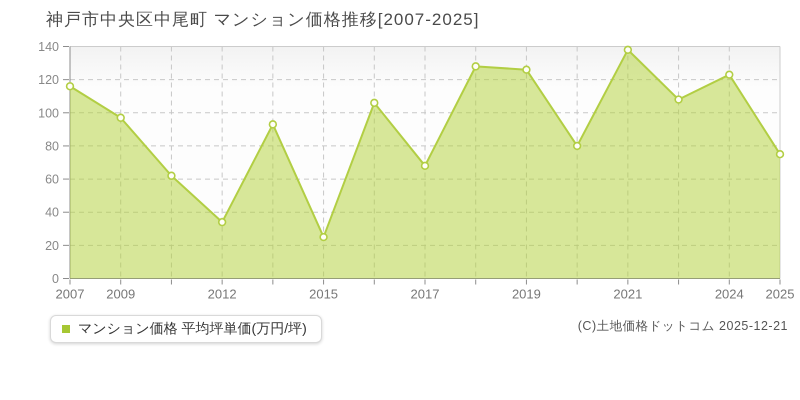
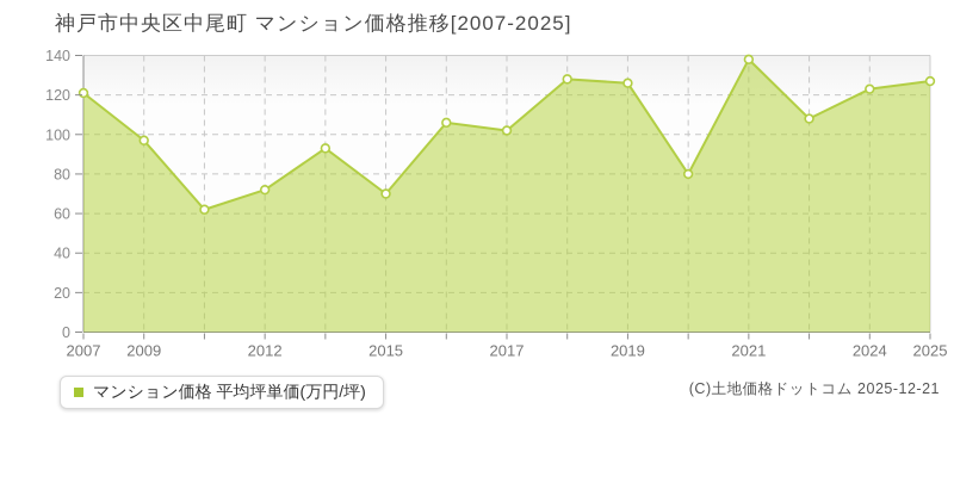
2007: 116 -> 121
2012: 34 -> 72
2015: 25 -> 70
2017: 68 -> 102
2025: 75 -> 127
